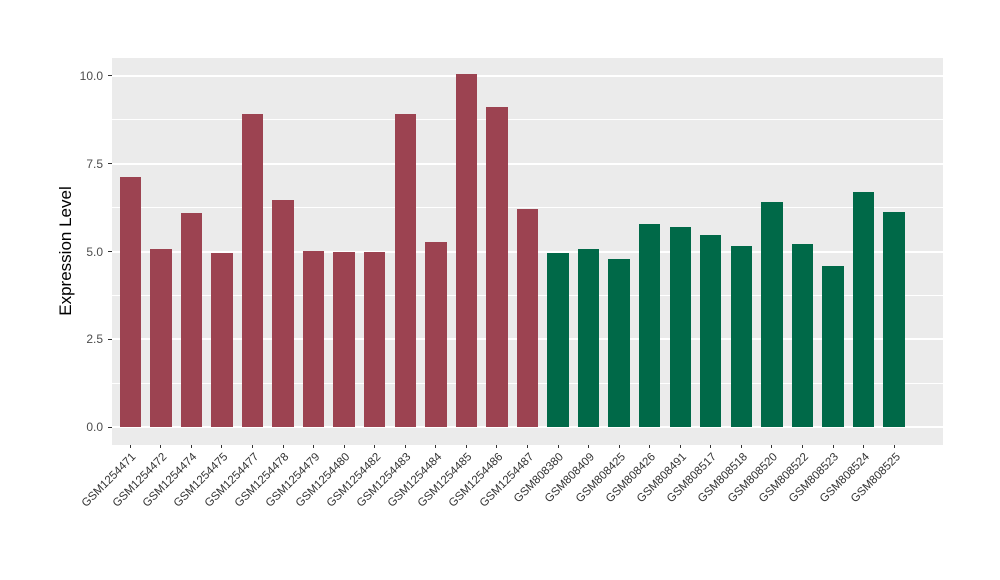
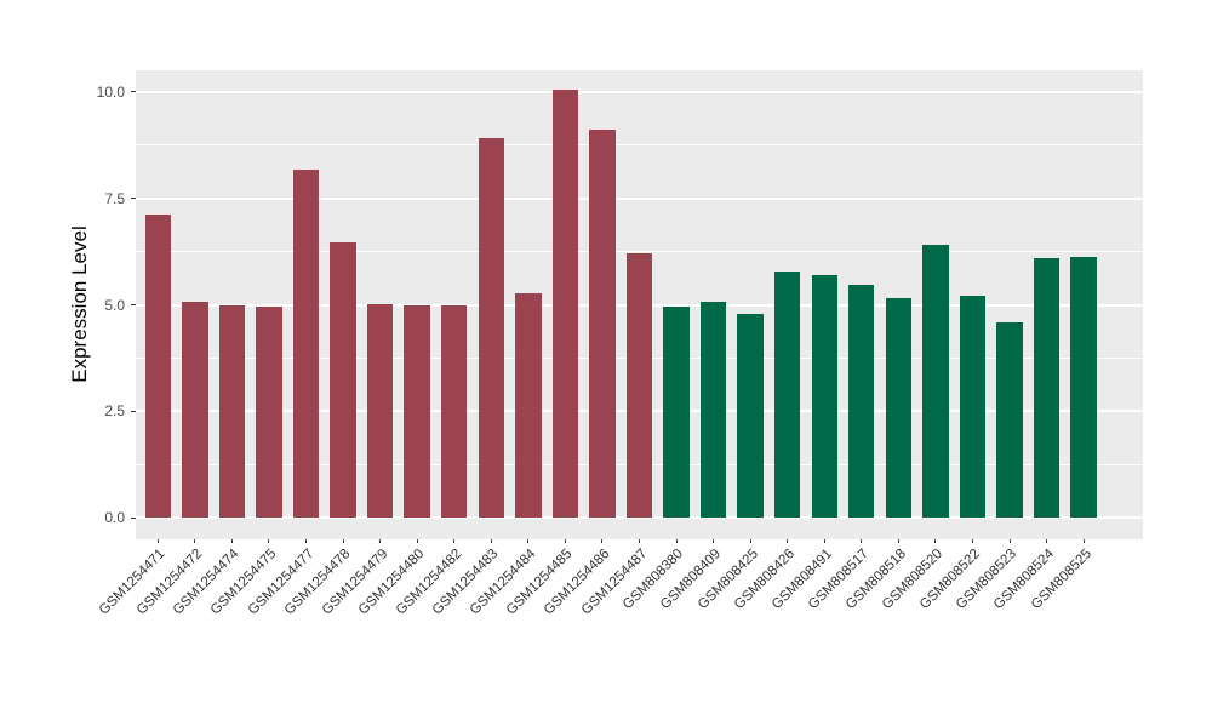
GSM1254474: 6.1 -> 5.0
GSM1254477: 8.9 -> 8.2
GSM808524: 6.7 -> 6.1
